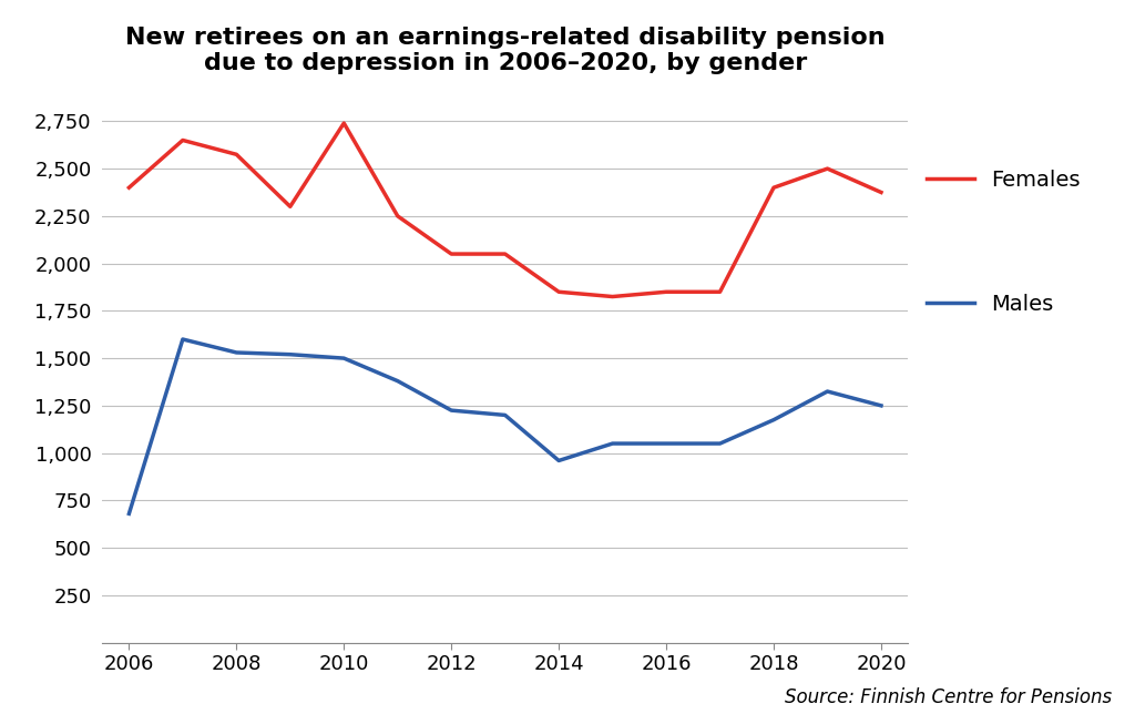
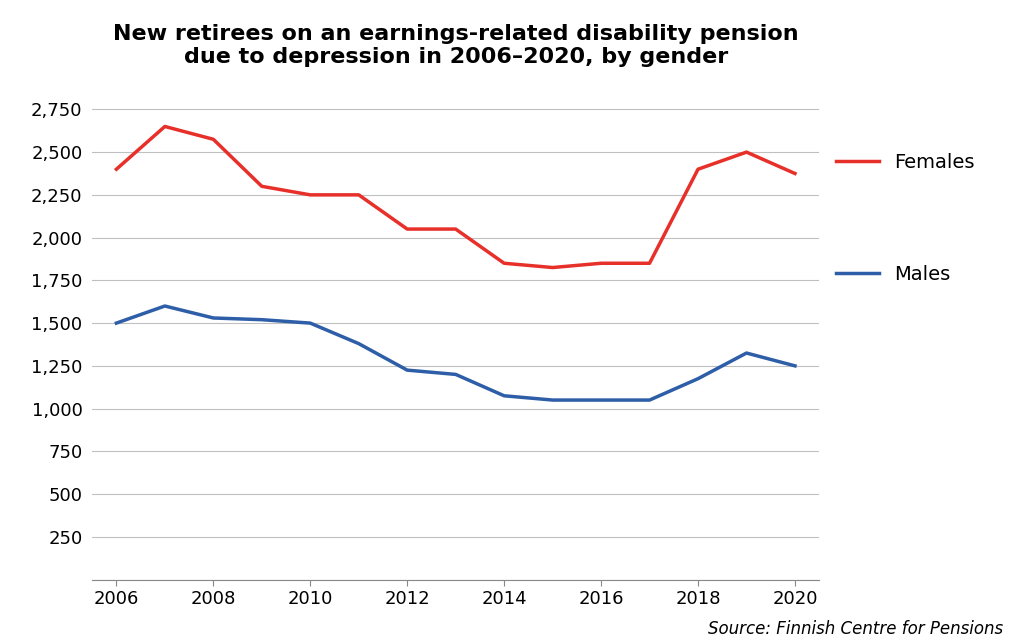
Males/2006: 680 -> 1,500
Females/2010: 2,740 -> 2,250
Males/2014: 960 -> 1,080
